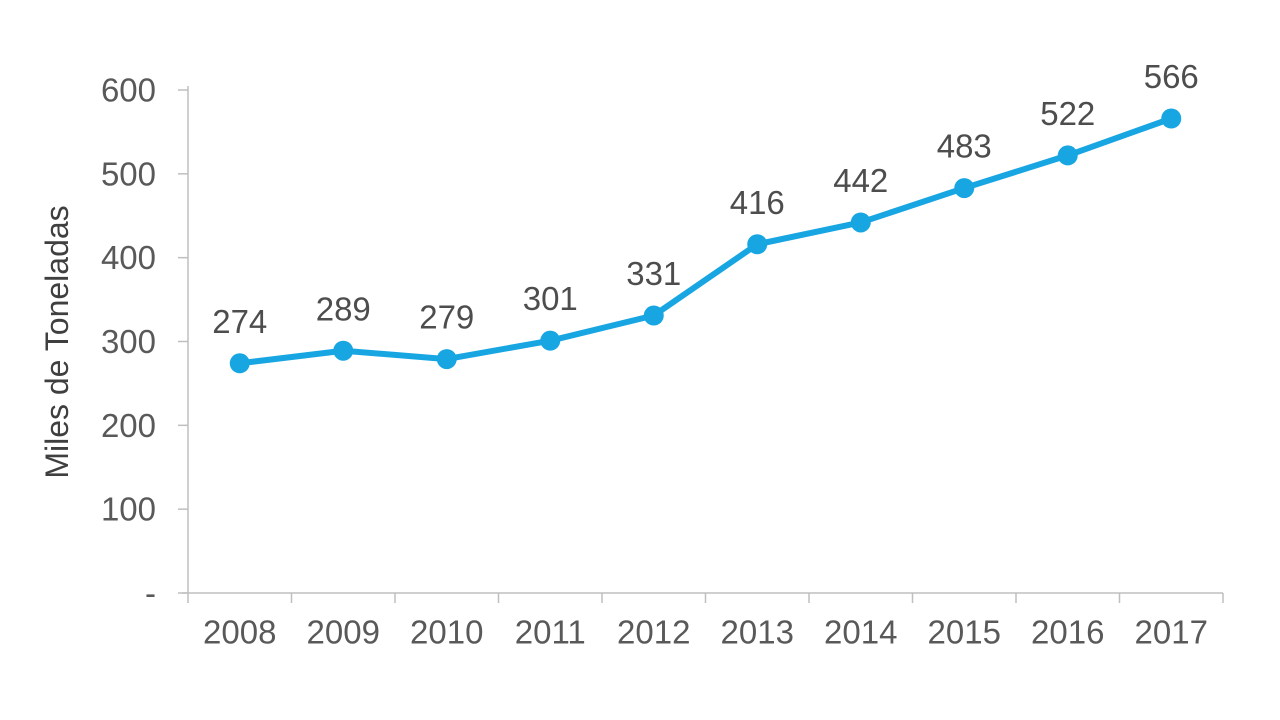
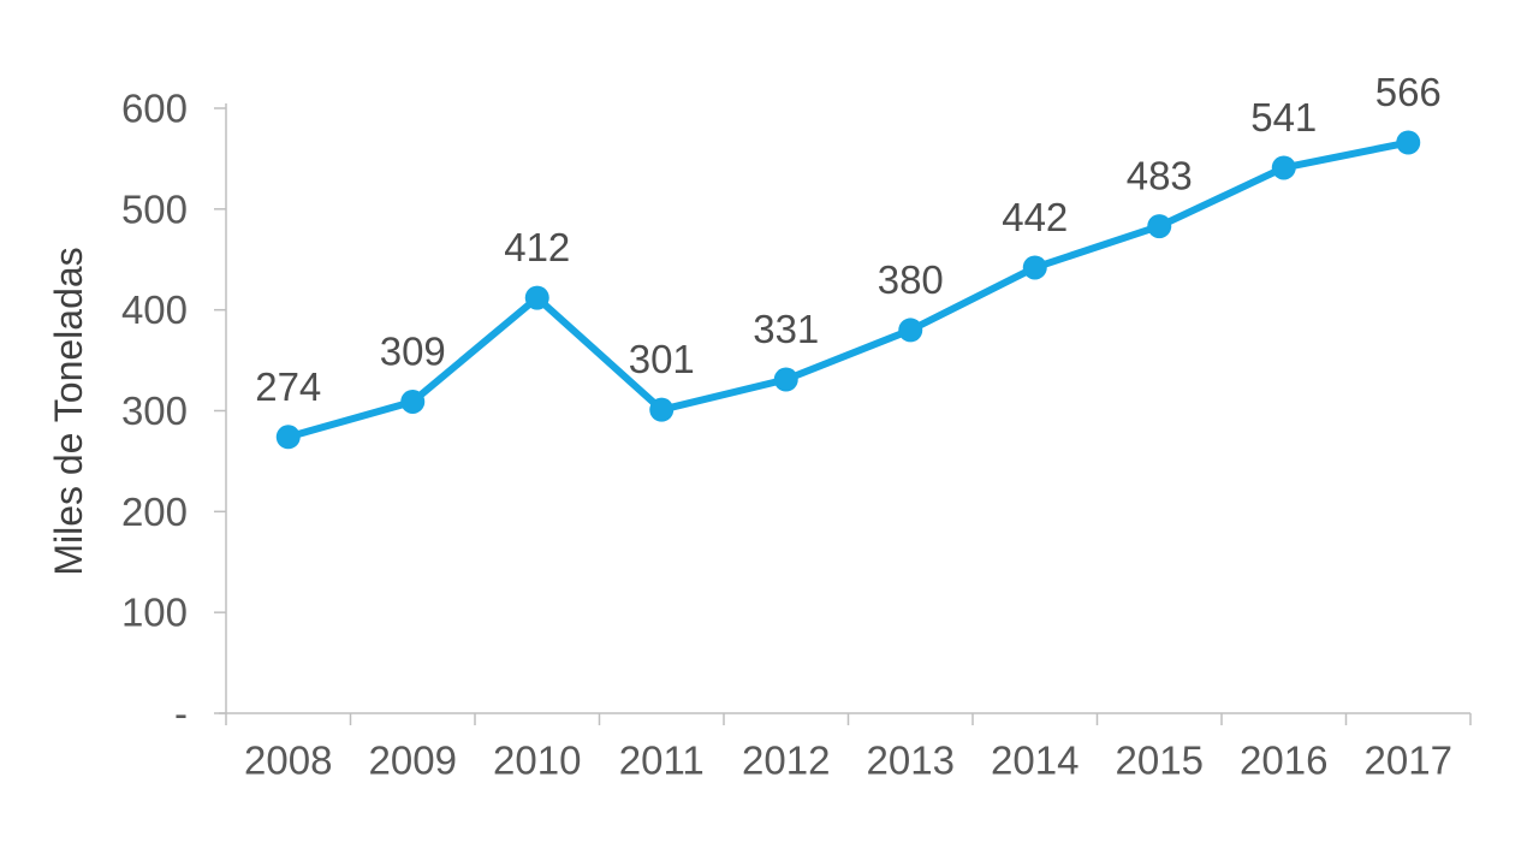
2009: 289 -> 309
2010: 279 -> 412
2013: 416 -> 380
2016: 522 -> 541
